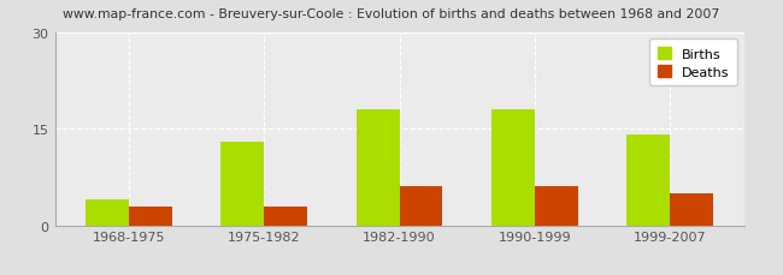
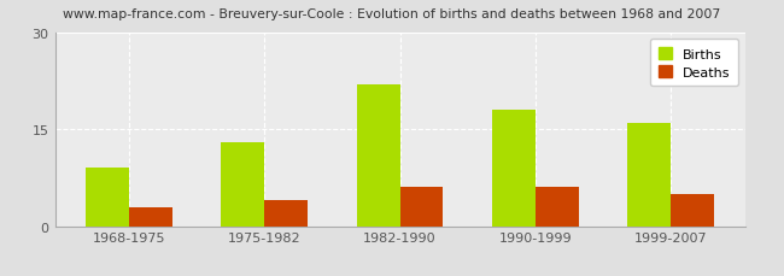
Births/1968-1975: 4 -> 9
Deaths/1975-1982: 3 -> 4
Births/1982-1990: 18 -> 22
Births/1999-2007: 14 -> 16
